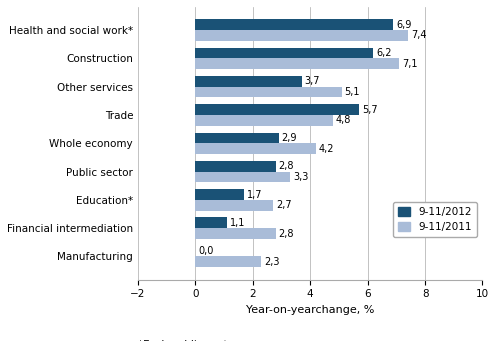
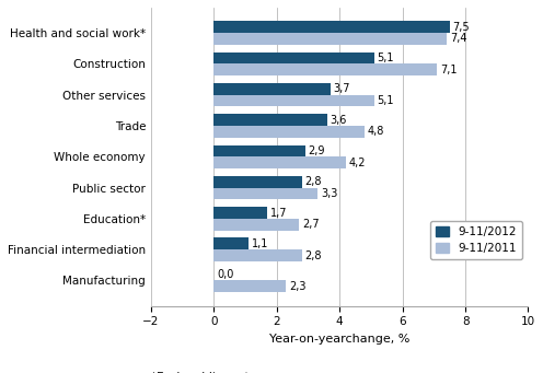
9-11/2012/Health and social work*: 6,9 -> 7,5
9-11/2012/Construction: 6,2 -> 5,1
9-11/2012/Trade: 5,7 -> 3,6
